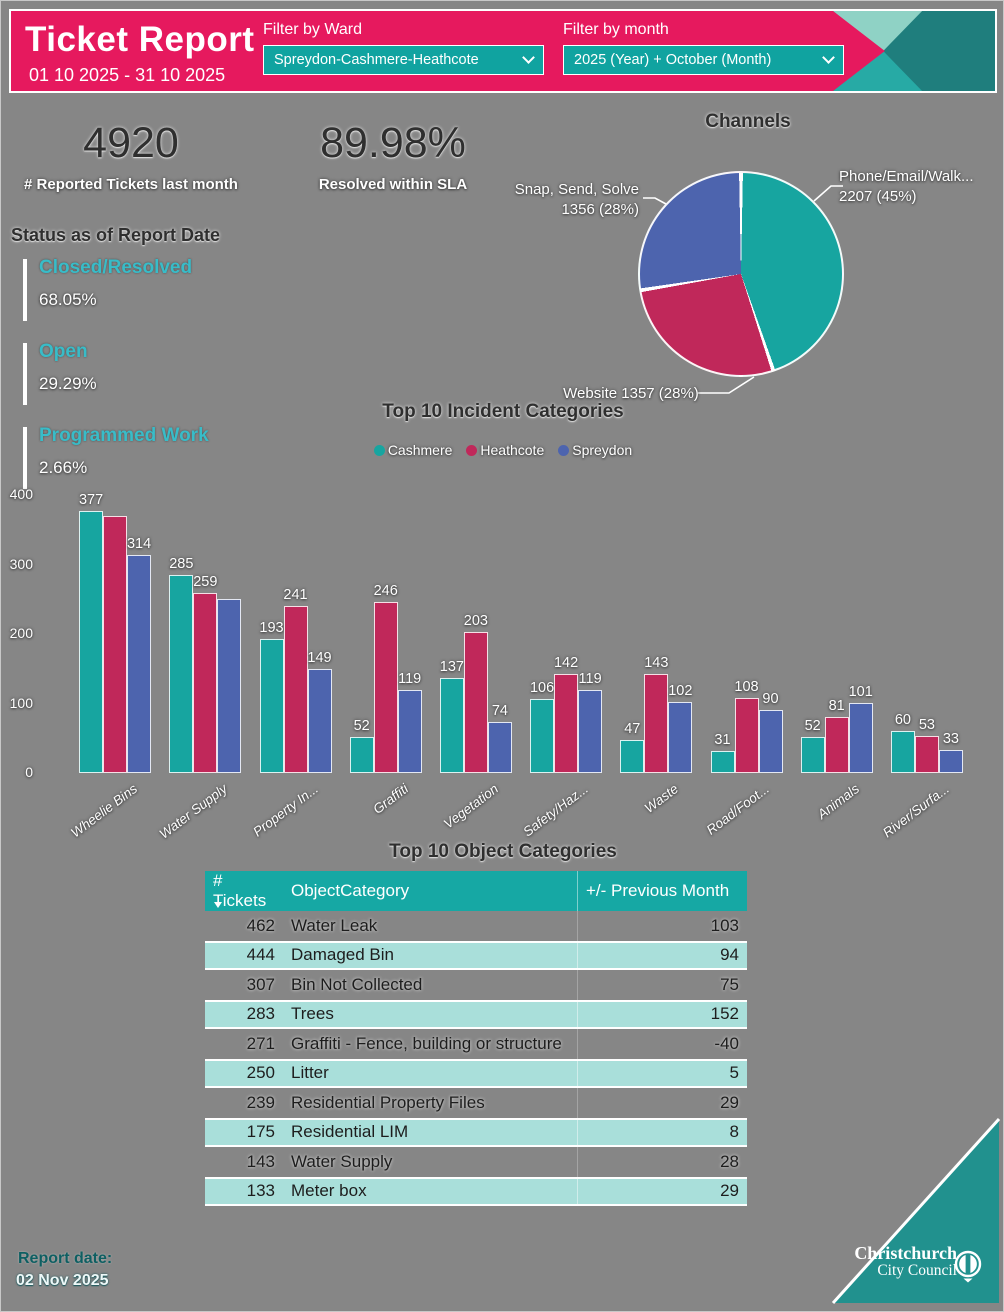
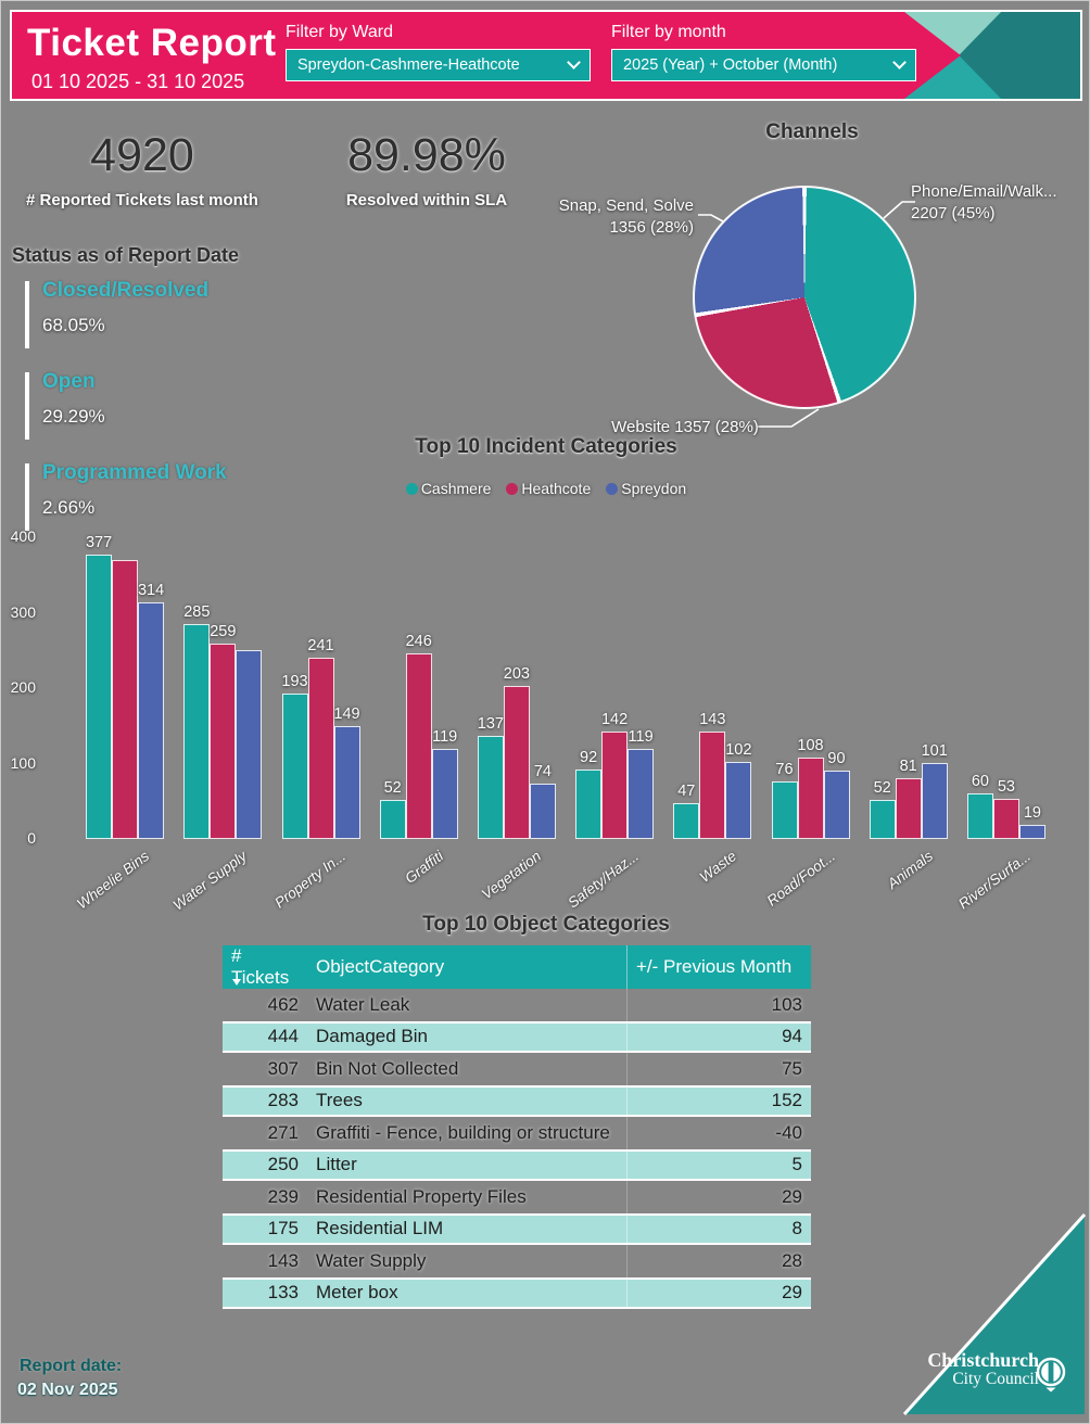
Top 10 Incident Categories/Cashmere/Safety/Haz...: 106 -> 92
Top 10 Incident Categories/Cashmere/Road/Foot...: 31 -> 76
Top 10 Incident Categories/Spreydon/River/Surfa...: 33 -> 19
